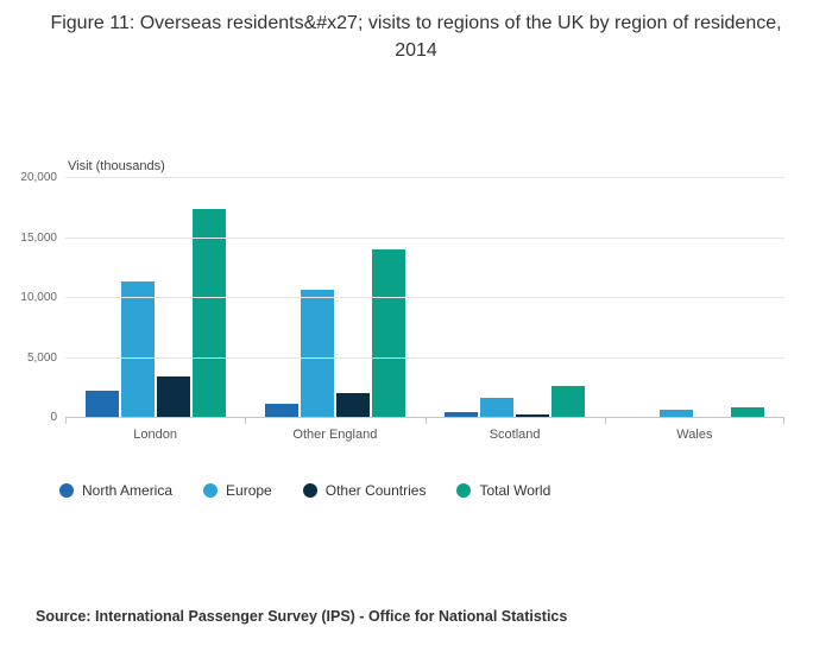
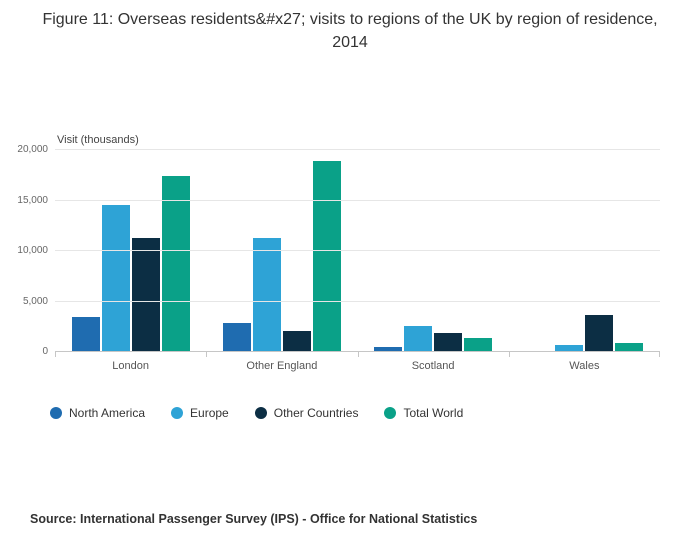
North America/London: 2300 -> 3500
Europe/London: 11400 -> 14600
Other Countries/London: 3500 -> 11300
North America/Other England: 1200 -> 2900
Europe/Other England: 10700 -> 11300
Total World/Other England: 14100 -> 18900
Europe/Scotland: 1700 -> 2600
Other Countries/Scotland: 300 -> 1900
Total World/Scotland: 2600 -> 1400
Other Countries/Wales: 100 -> 3700
